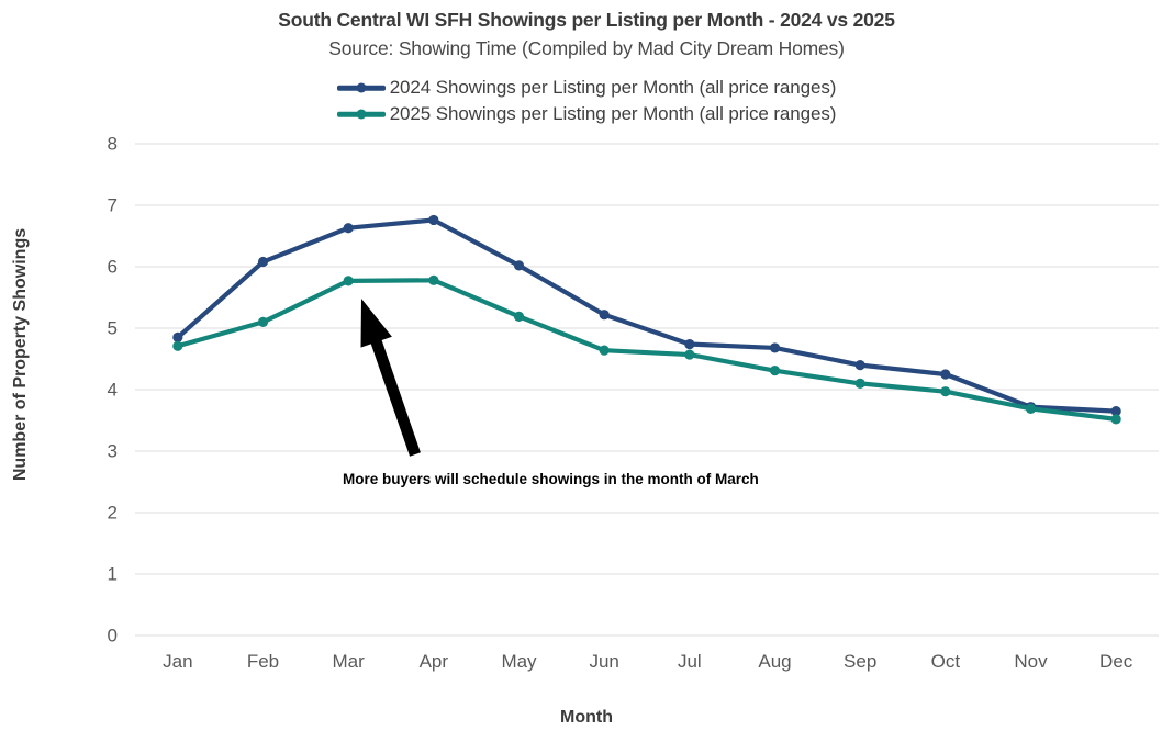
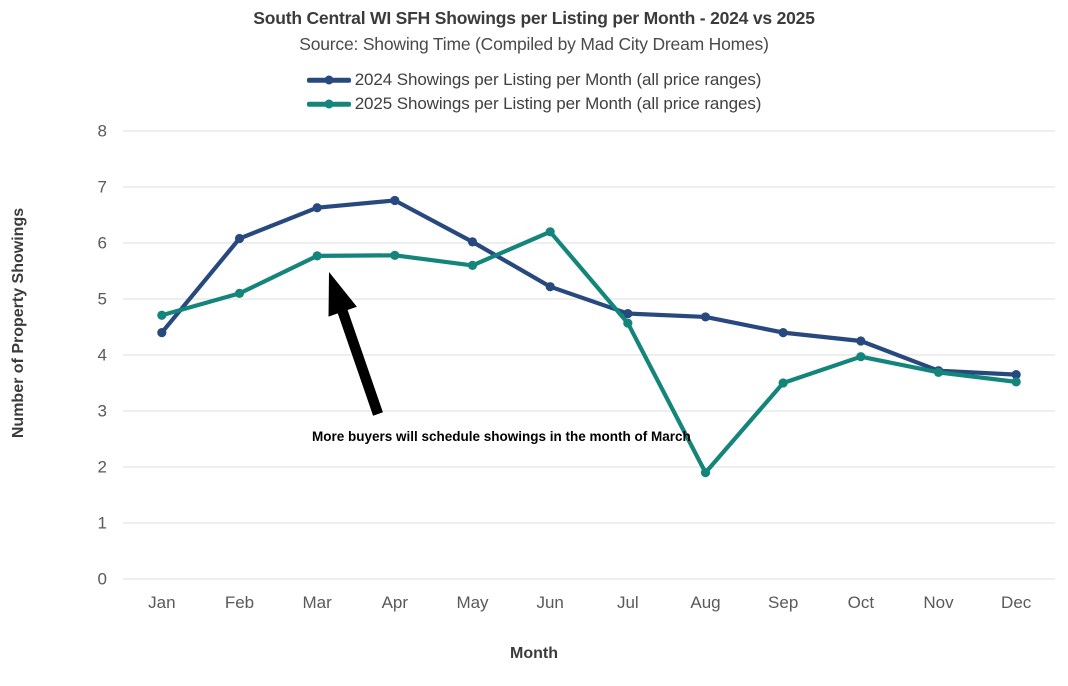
2024 Showings per Listing per Month (all price ranges)/Jan: 4.8 -> 4.4
2025 Showings per Listing per Month (all price ranges)/May: 5.2 -> 5.6
2025 Showings per Listing per Month (all price ranges)/Jun: 4.6 -> 6.2
2025 Showings per Listing per Month (all price ranges)/Aug: 4.3 -> 1.9
2025 Showings per Listing per Month (all price ranges)/Sep: 4.1 -> 3.5
